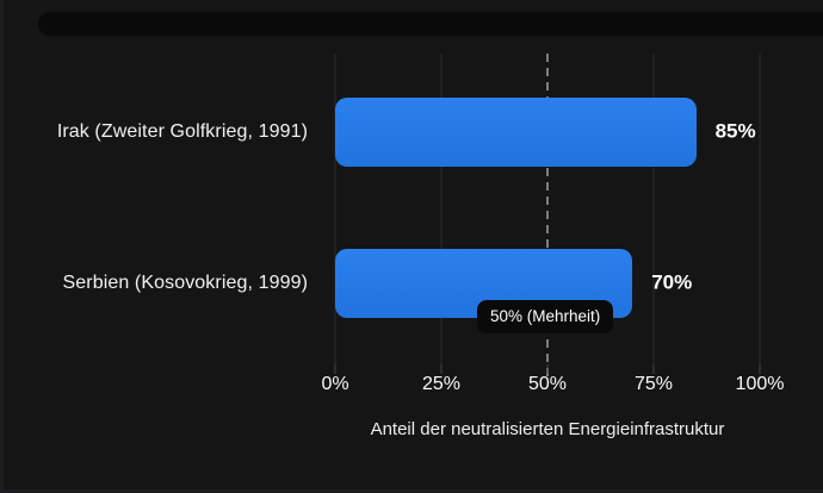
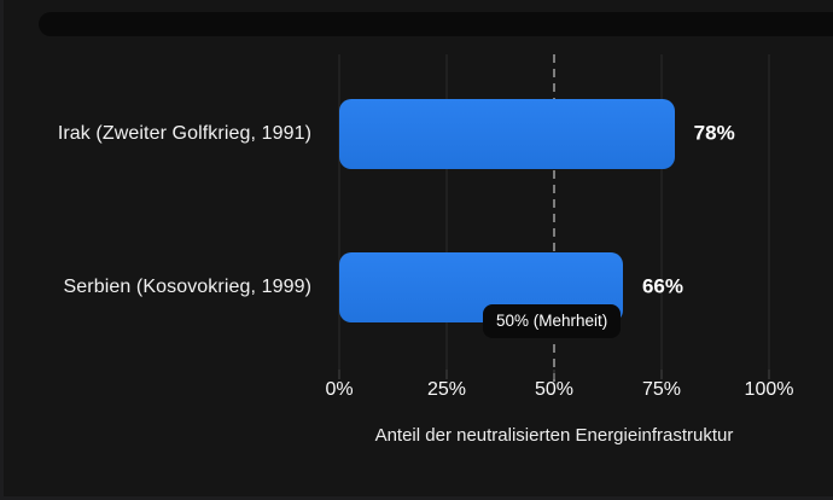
Irak (Zweiter Golfkrieg, 1991): 85% -> 78%
Serbien (Kosovokrieg, 1999): 70% -> 66%
